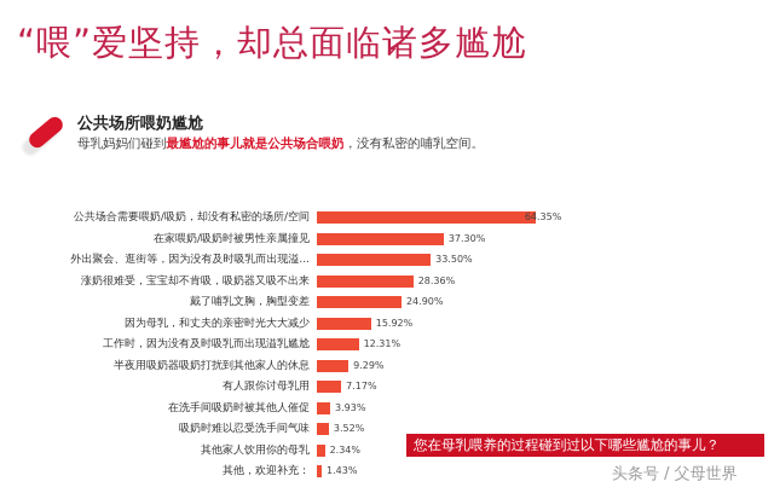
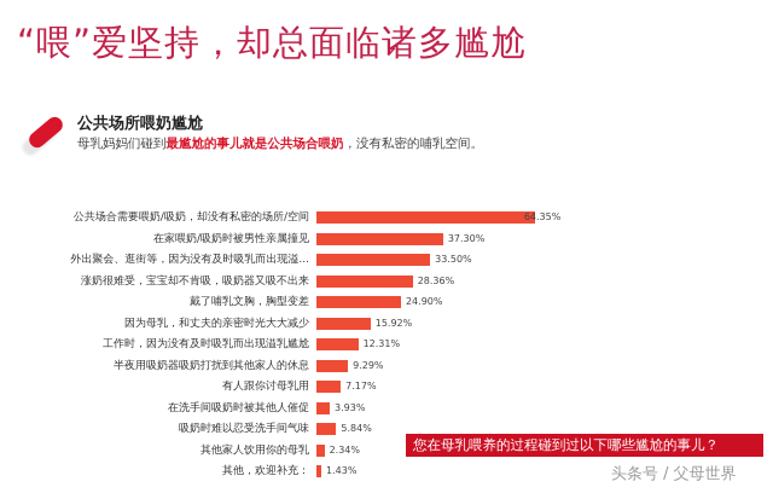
吸奶时难以忍受洗手间气味: 3.52% -> 5.84%
